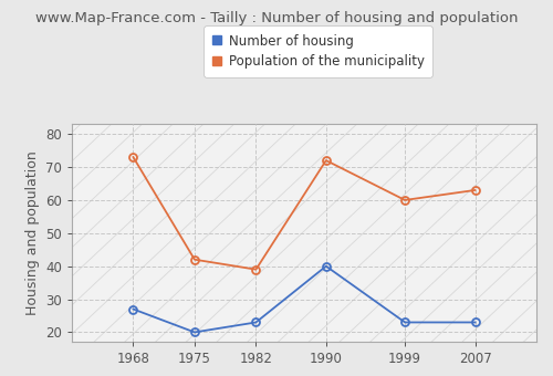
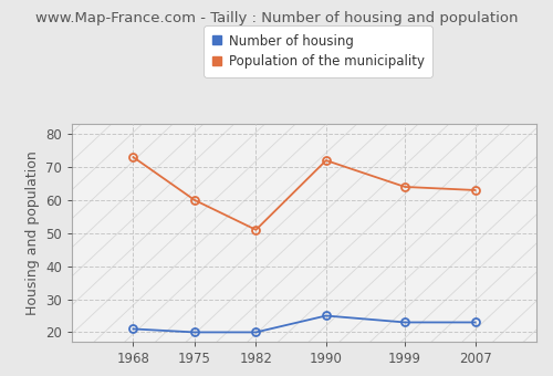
Number of housing/1968: 27 -> 21
Population of the municipality/1975: 42 -> 60
Number of housing/1982: 23 -> 20
Population of the municipality/1982: 39 -> 51
Number of housing/1990: 40 -> 25
Population of the municipality/1999: 60 -> 64
